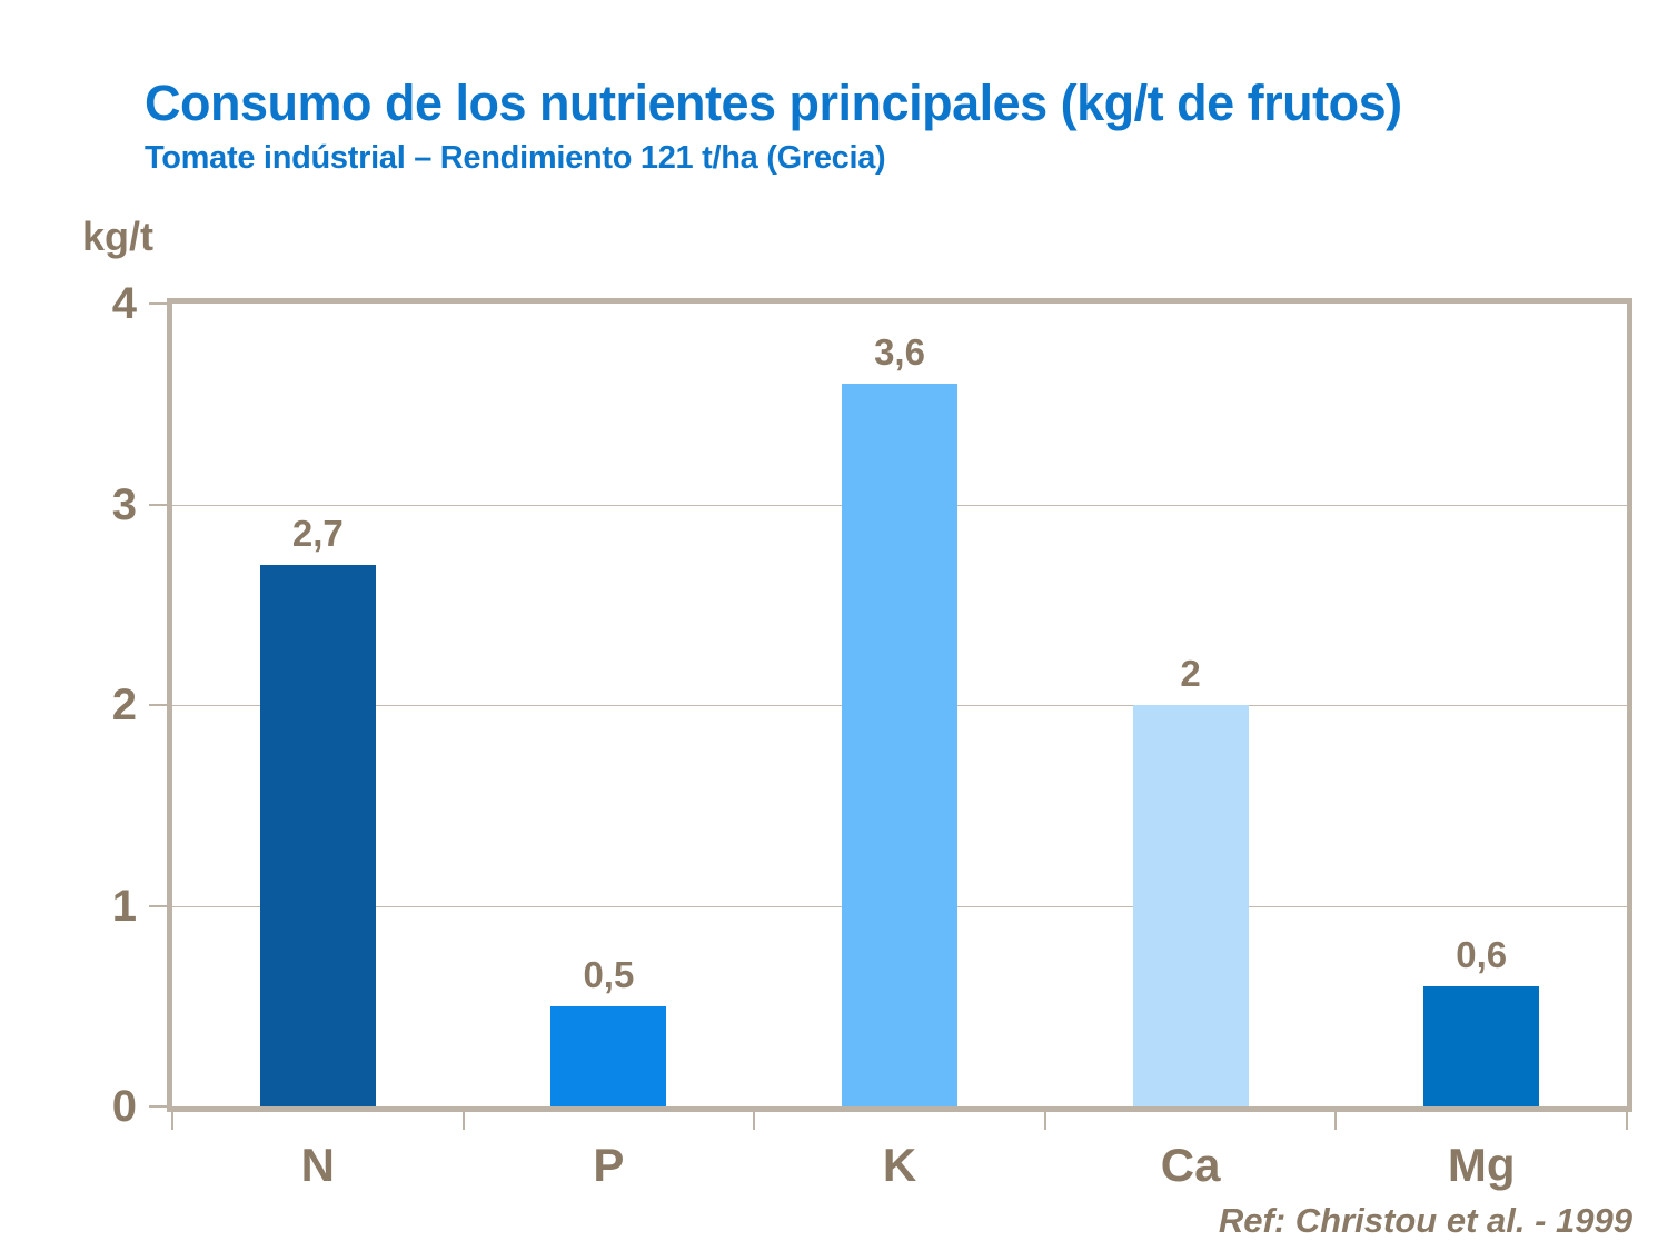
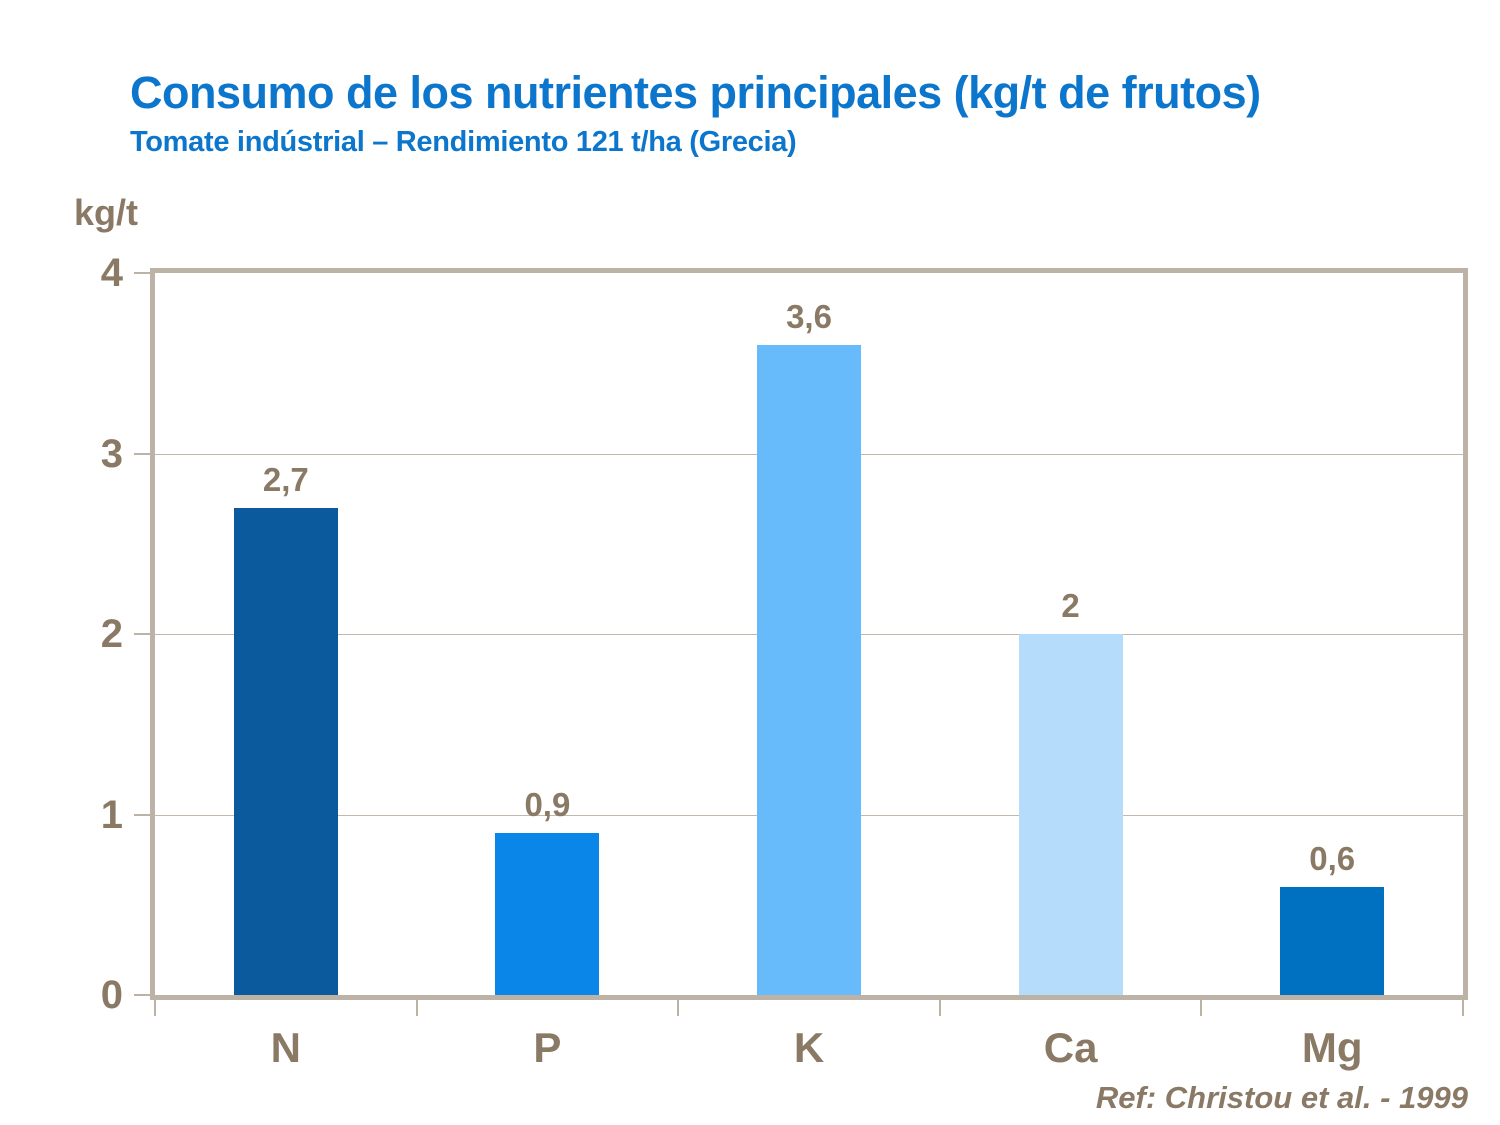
P: 0,5 -> 0,9
